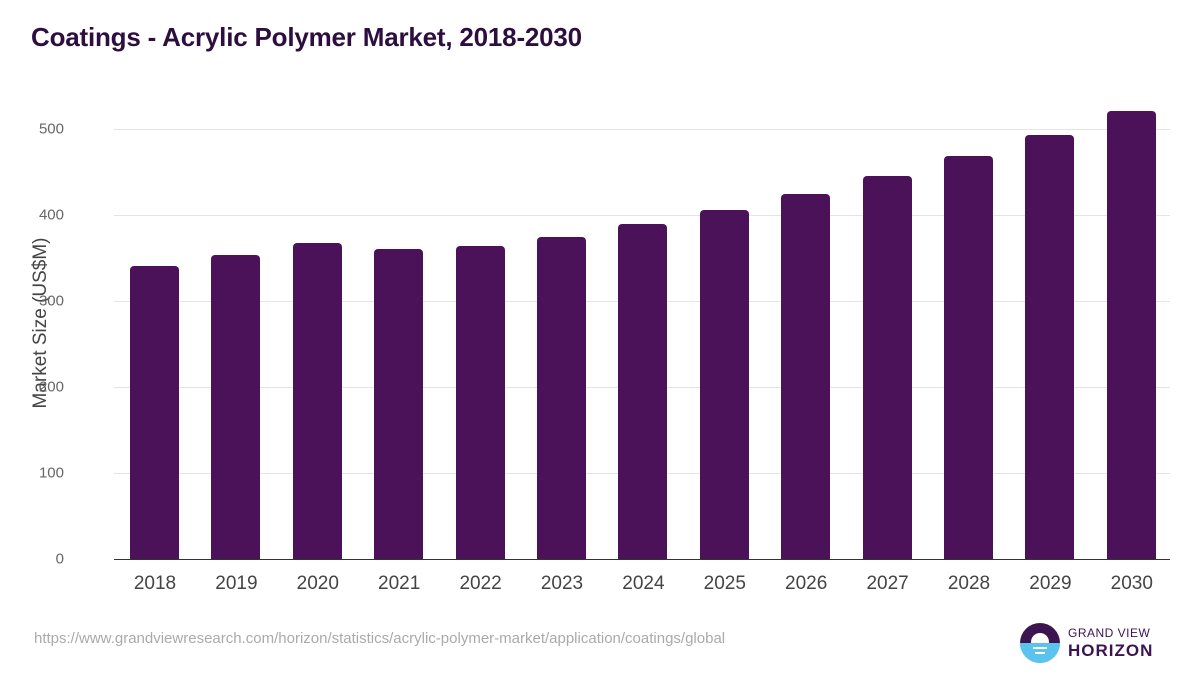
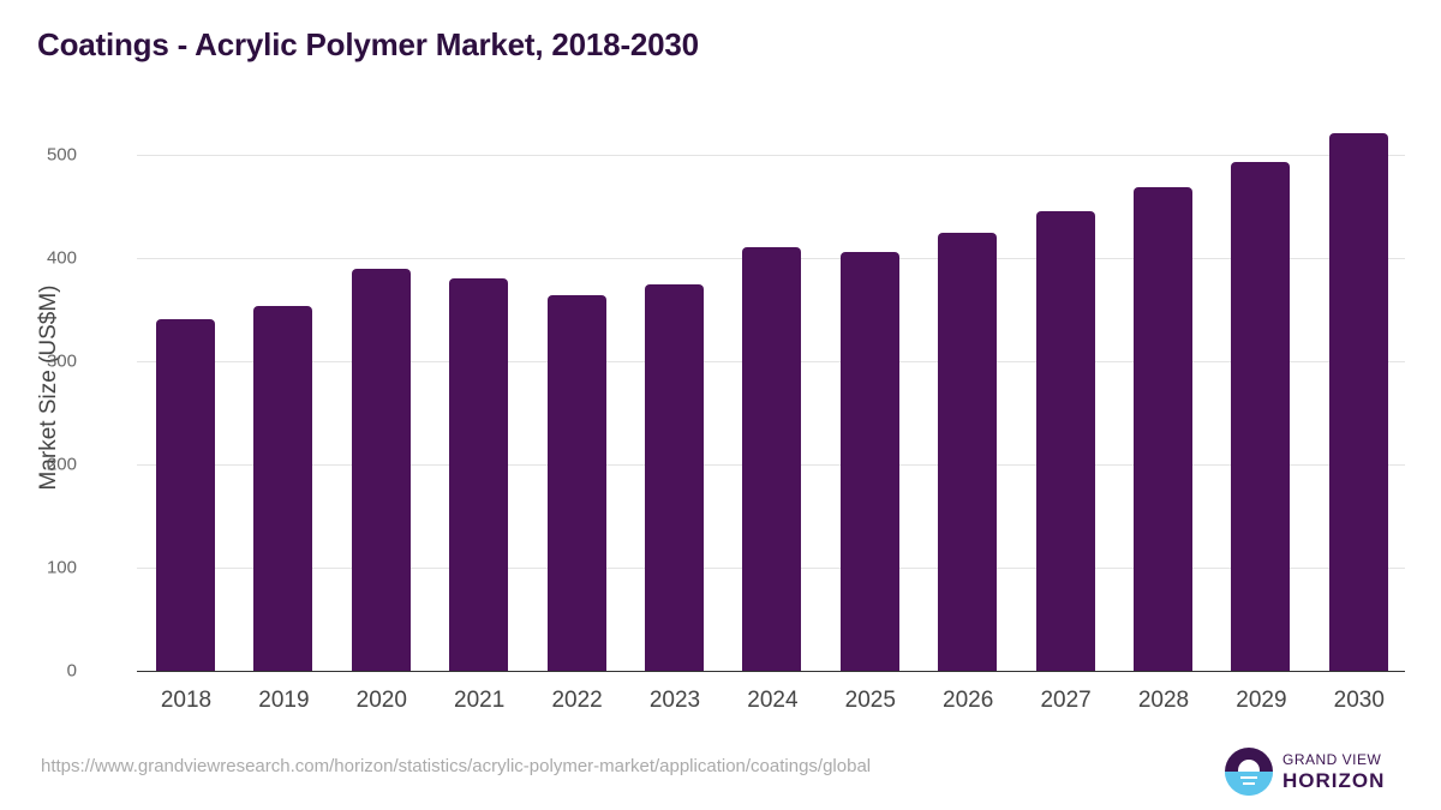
2020: 370 -> 390
2021: 360 -> 380
2024: 390 -> 410
